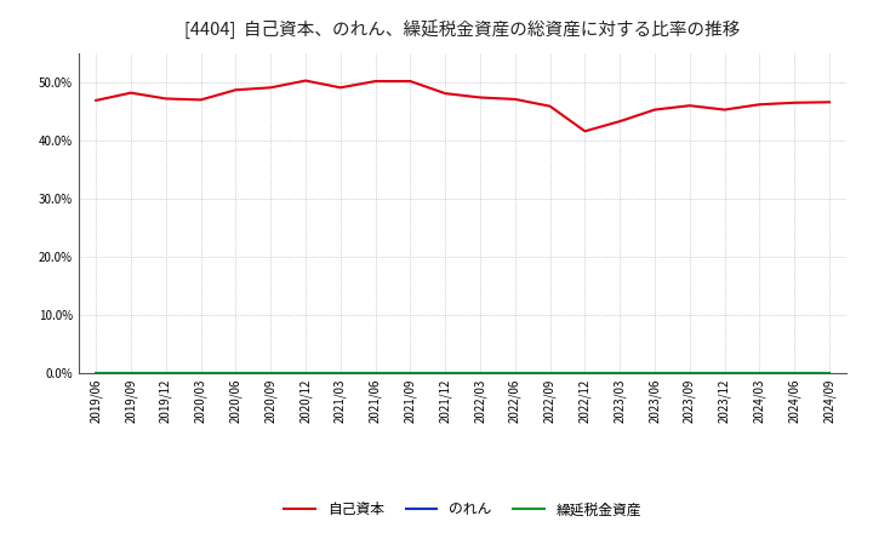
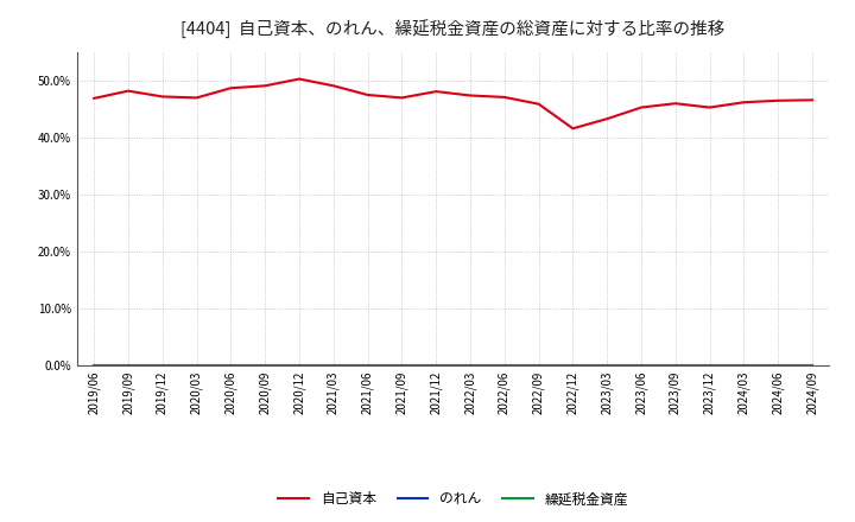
自己資本/2021/06: 50.2% -> 47.5%
自己資本/2021/09: 50.2% -> 47.0%
